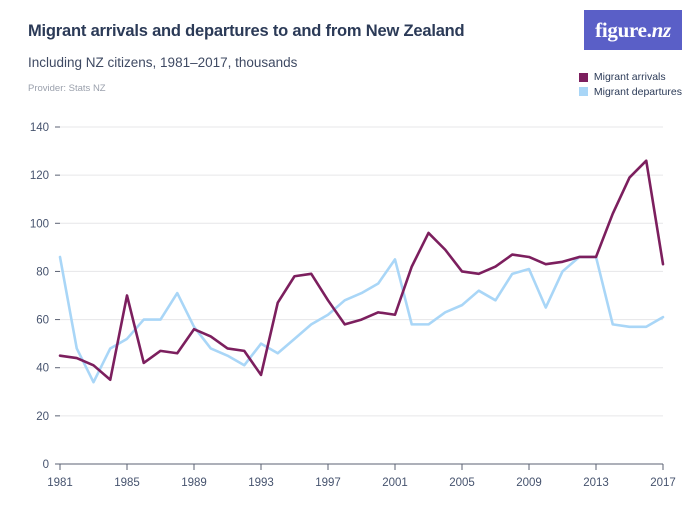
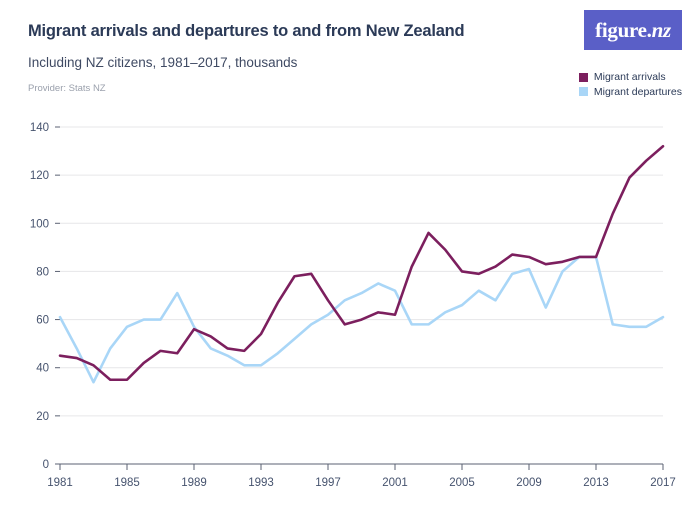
Migrant departures/1981: 86 -> 61
Migrant arrivals/1985: 70 -> 35
Migrant departures/1985: 52 -> 57
Migrant arrivals/1993: 37 -> 54
Migrant departures/1993: 50 -> 41
Migrant departures/2001: 85 -> 72
Migrant arrivals/2017: 83 -> 132
